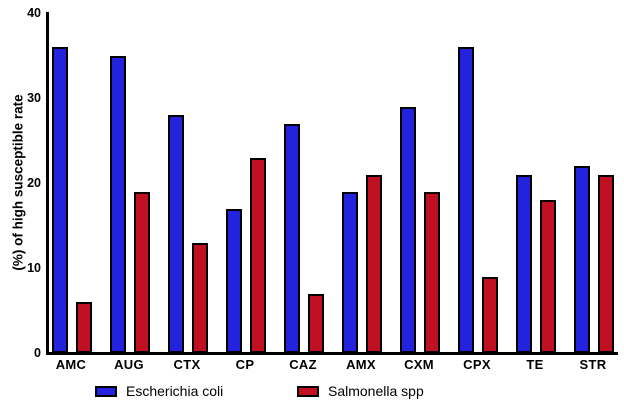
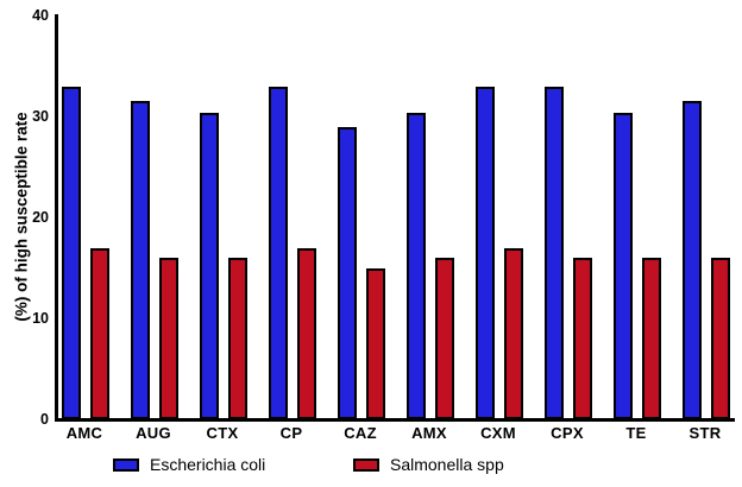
Escherichia coli/AMC: 36 -> 33
Salmonella spp/AMC: 6 -> 17
Escherichia coli/AUG: 35 -> 32
Salmonella spp/AUG: 19 -> 16
Escherichia coli/CTX: 28 -> 30
Salmonella spp/CTX: 13 -> 16
Escherichia coli/CP: 17 -> 33
Salmonella spp/CP: 23 -> 17
Escherichia coli/CAZ: 27 -> 29
Salmonella spp/CAZ: 7 -> 15
Escherichia coli/AMX: 19 -> 30
Salmonella spp/AMX: 21 -> 16
Escherichia coli/CXM: 29 -> 33
Salmonella spp/CXM: 19 -> 17
Escherichia coli/CPX: 36 -> 33
Salmonella spp/CPX: 9 -> 16
Escherichia coli/TE: 21 -> 30
Salmonella spp/TE: 18 -> 16
Escherichia coli/STR: 22 -> 32
Salmonella spp/STR: 21 -> 16
